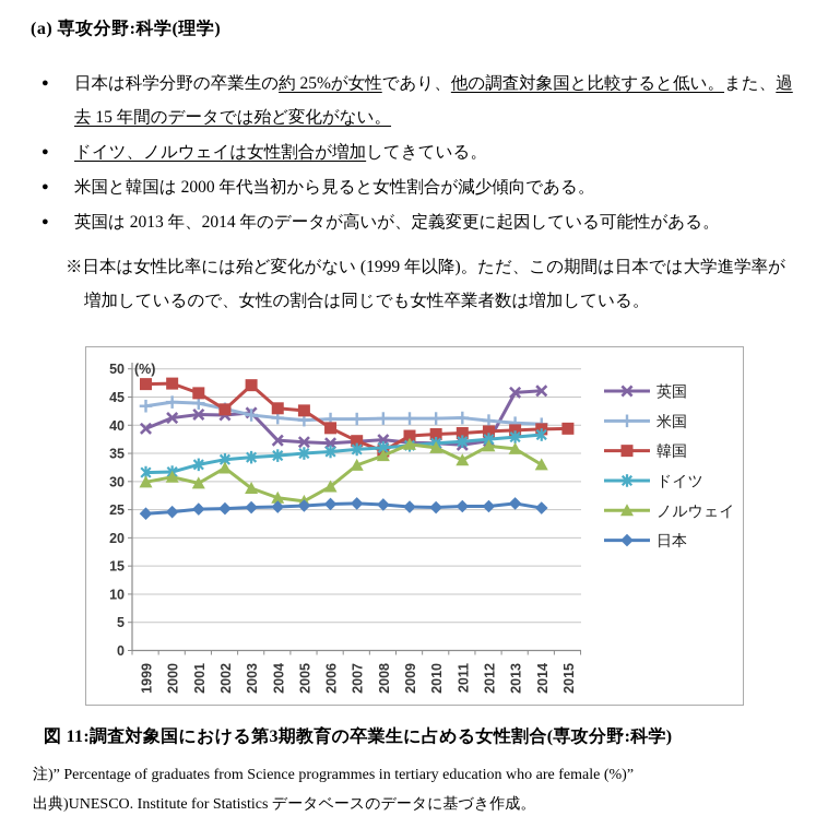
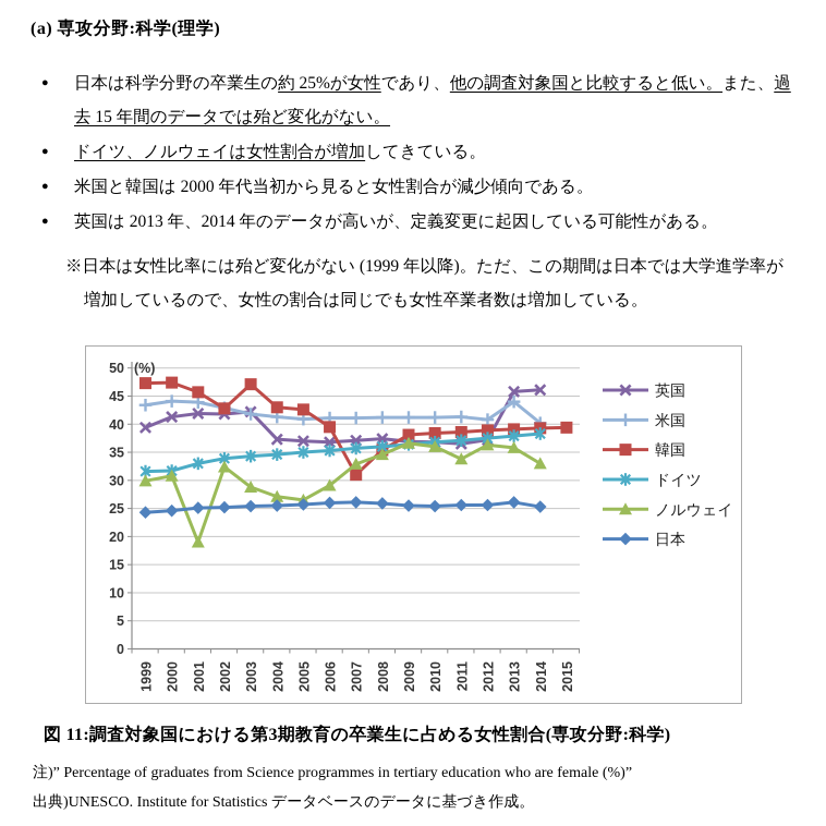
ノルウェイ/2001: 30 -> 19
韓国/2007: 37 -> 31
米国/2013: 40 -> 44
